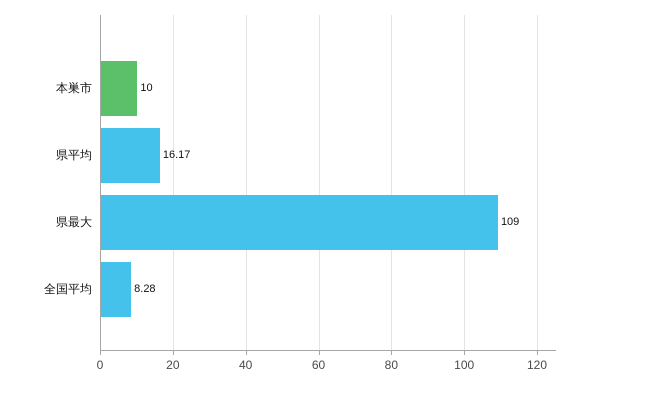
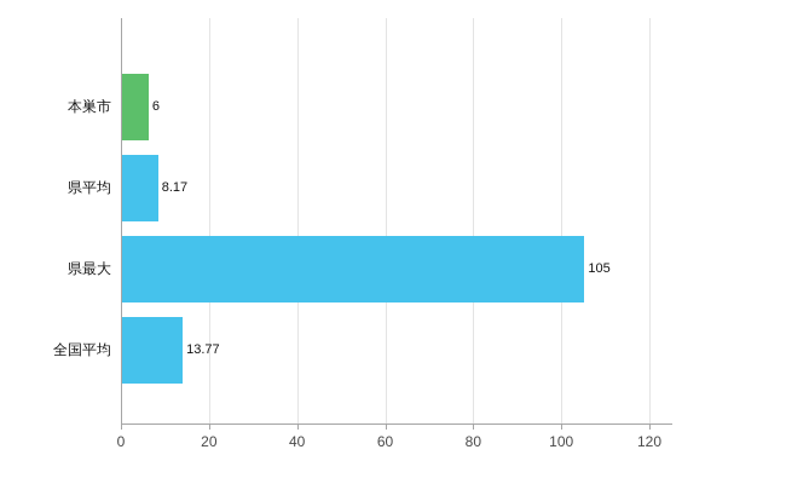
本巣市: 10 -> 6
県平均: 16.17 -> 8.17
県最大: 109 -> 105
全国平均: 8.28 -> 13.77
